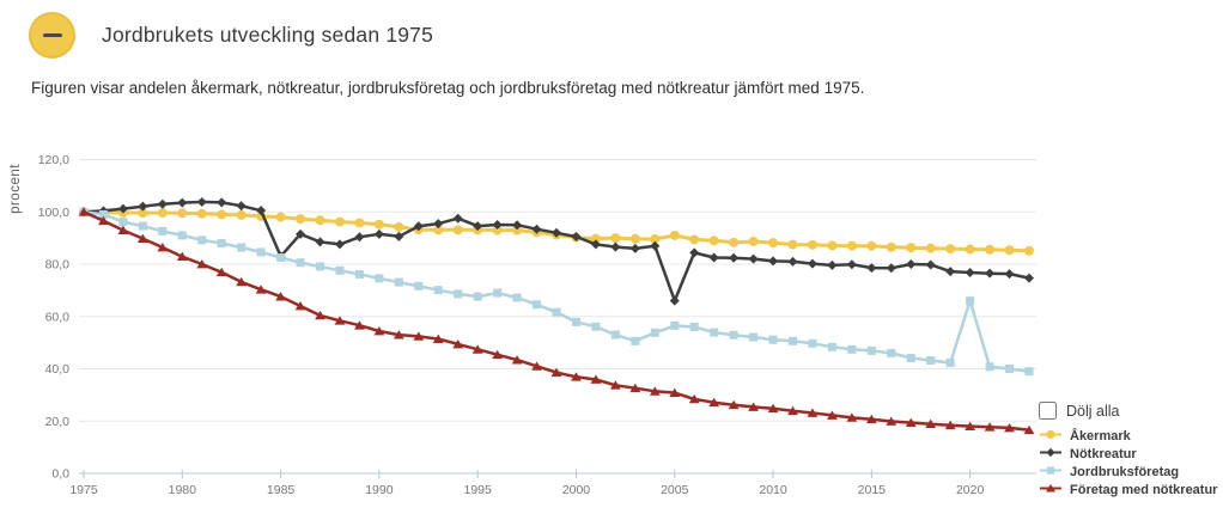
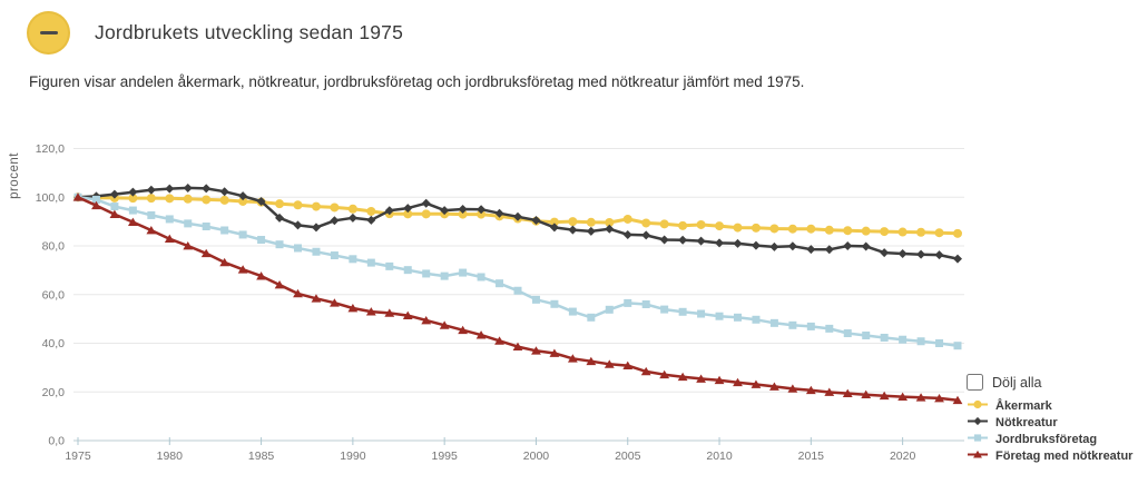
Nötkreatur/1985: 83 -> 98
Nötkreatur/2005: 66 -> 85
Jordbruksföretag/2020: 66 -> 42
